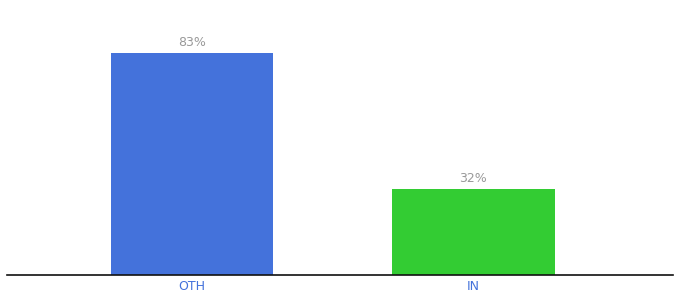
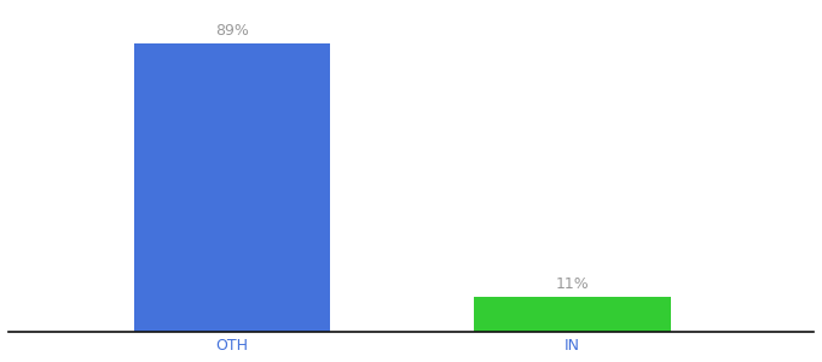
OTH: 83% -> 89%
IN: 32% -> 11%
